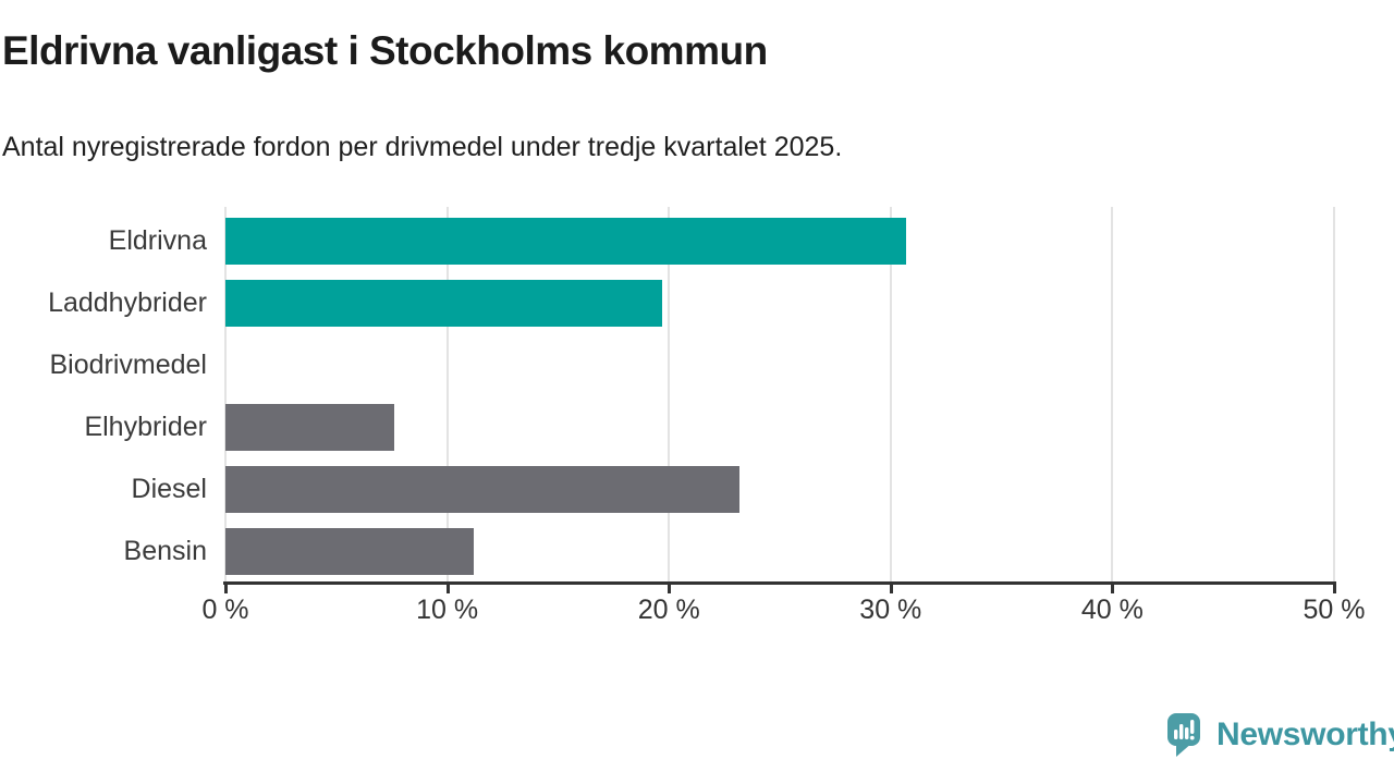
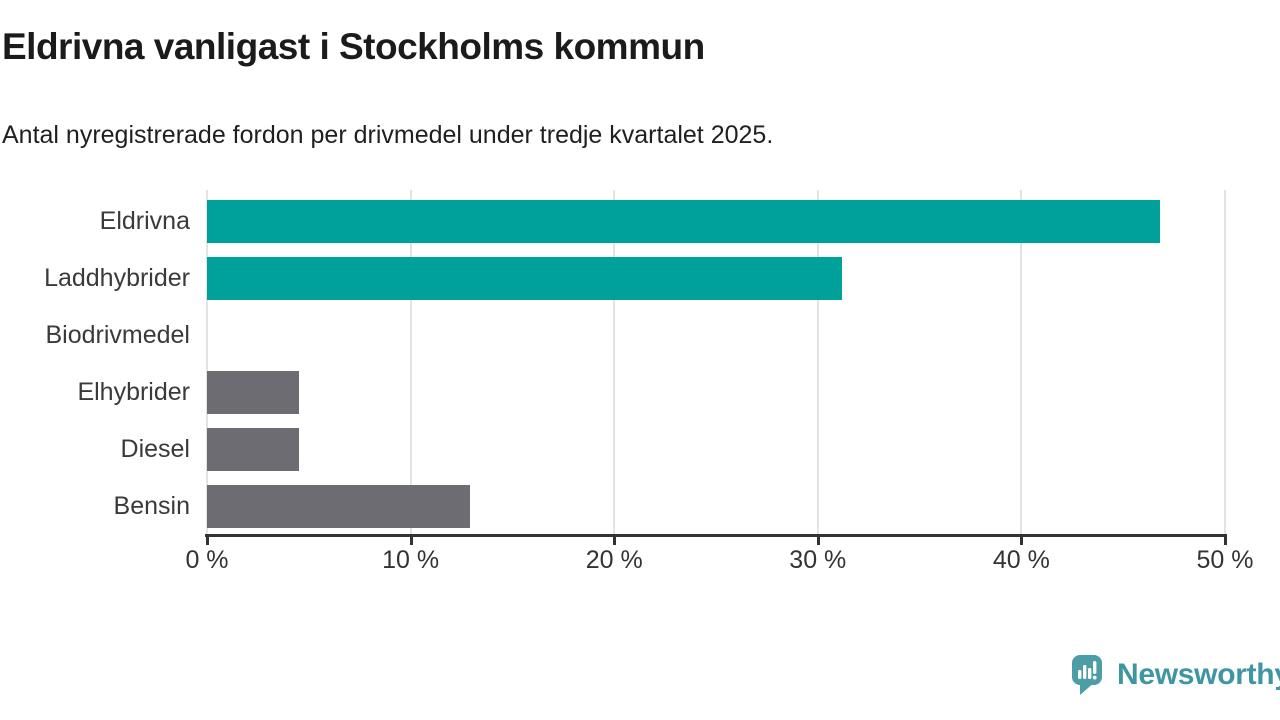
Eldrivna: 30.7% -> 46.8%
Laddhybrider: 19.7% -> 31.2%
Elhybrider: 7.6% -> 4.5%
Diesel: 23.2% -> 4.5%
Bensin: 11.2% -> 12.9%
